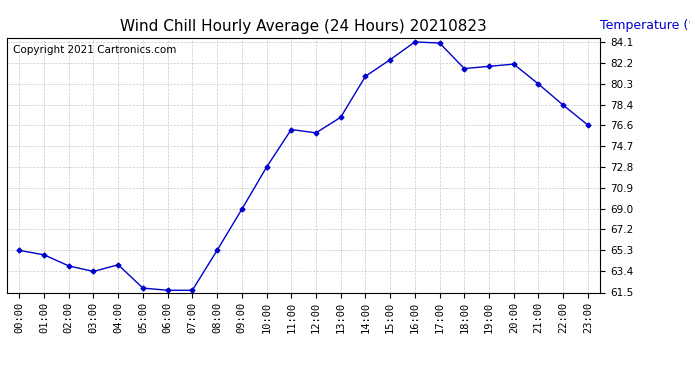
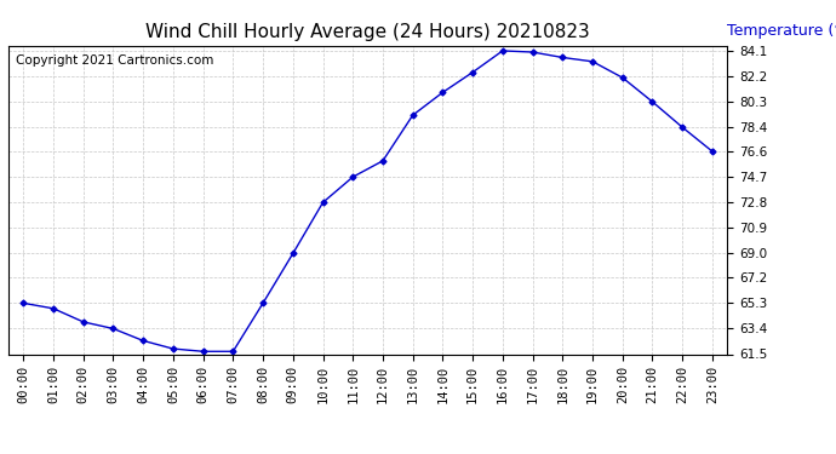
04:00: 64.0 -> 62.5
11:00: 76.2 -> 74.7
13:00: 77.3 -> 79.3
18:00: 81.7 -> 83.6
19:00: 81.9 -> 83.3
